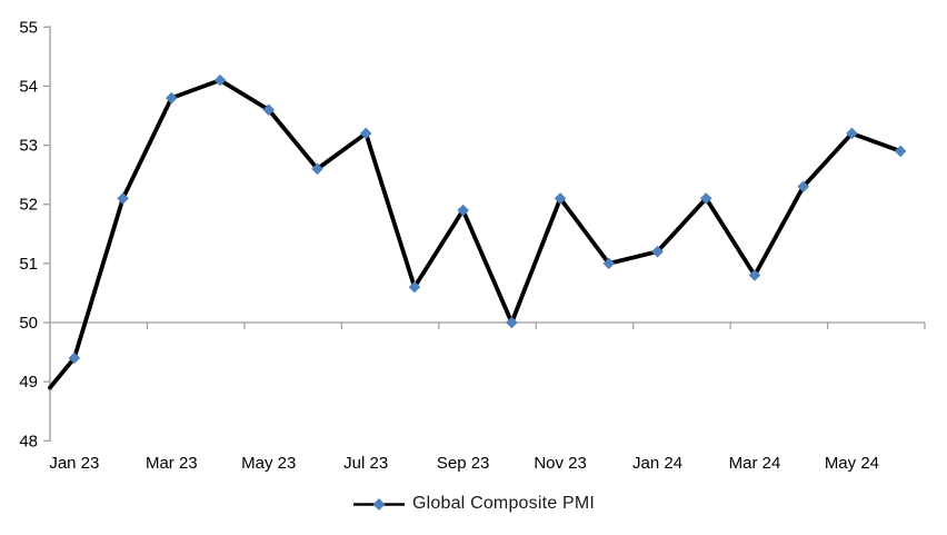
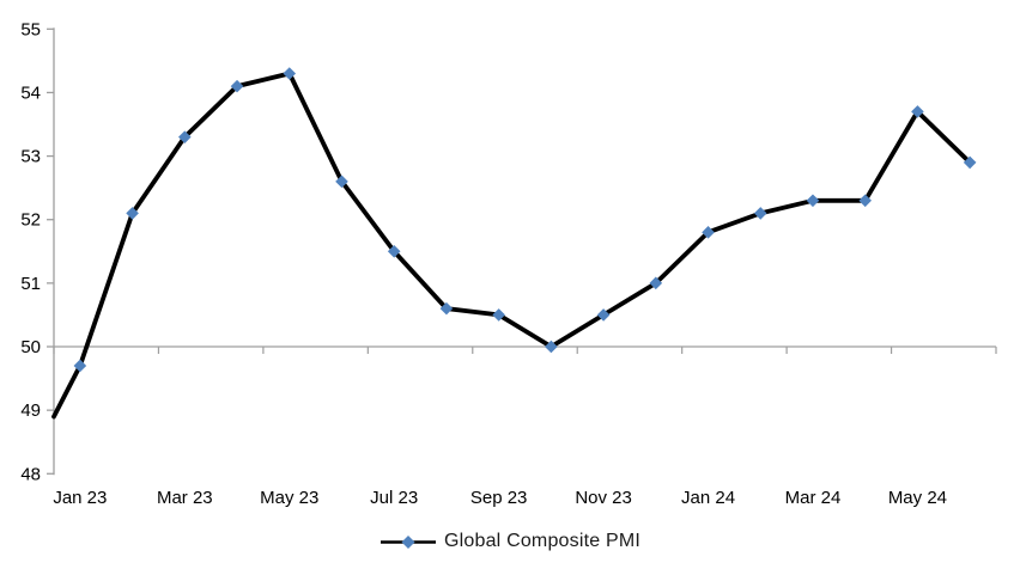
Jan 23: 49.4 -> 49.7
Mar 23: 53.8 -> 53.3
May 23: 53.6 -> 54.3
Jul 23: 53.2 -> 51.5
Sep 23: 51.9 -> 50.5
Nov 23: 52.1 -> 50.5
Jan 24: 51.2 -> 51.8
Mar 24: 50.8 -> 52.3
May 24: 53.2 -> 53.7
